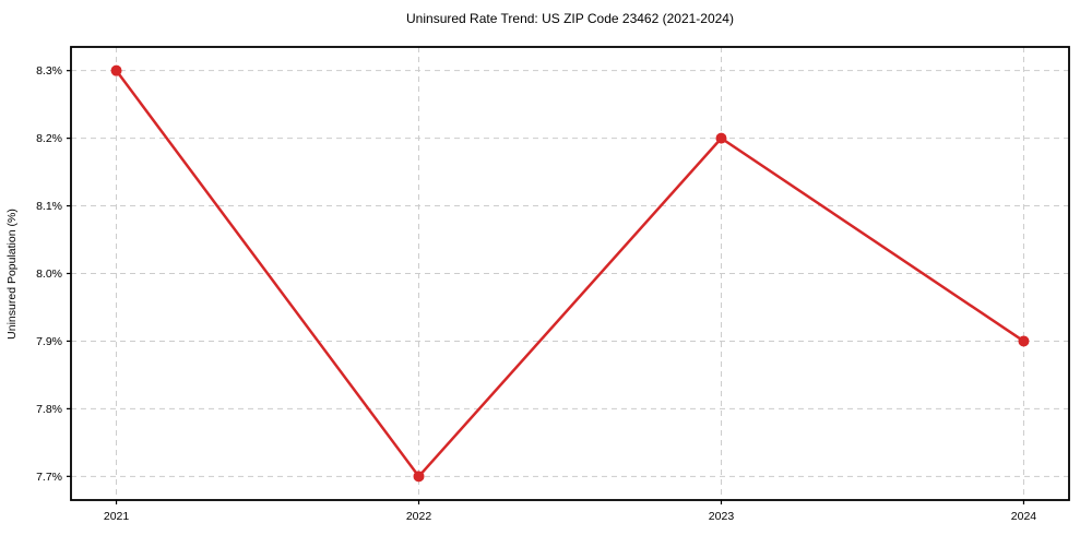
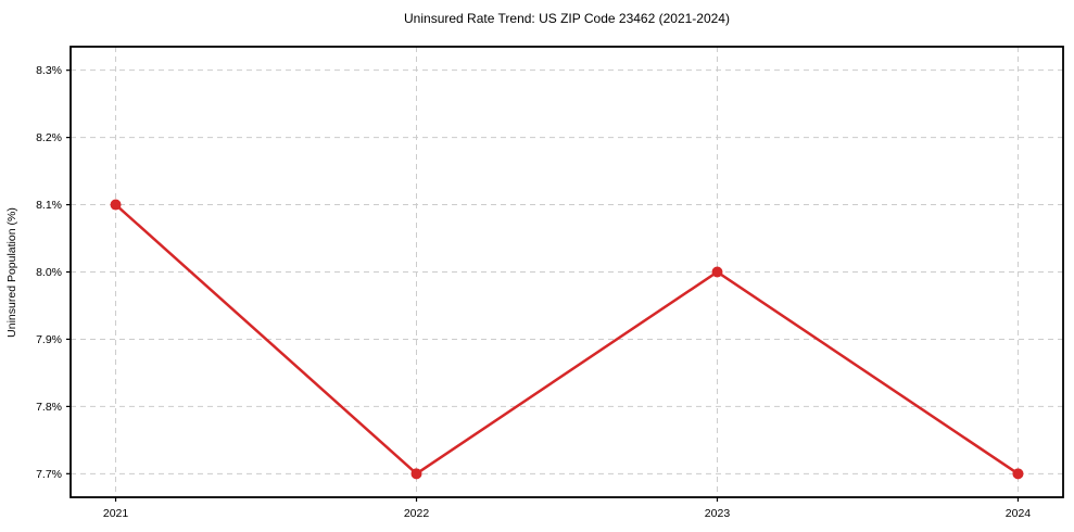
2021: 8.3% -> 8.1%
2023: 8.2% -> 8.0%
2024: 7.9% -> 7.7%
